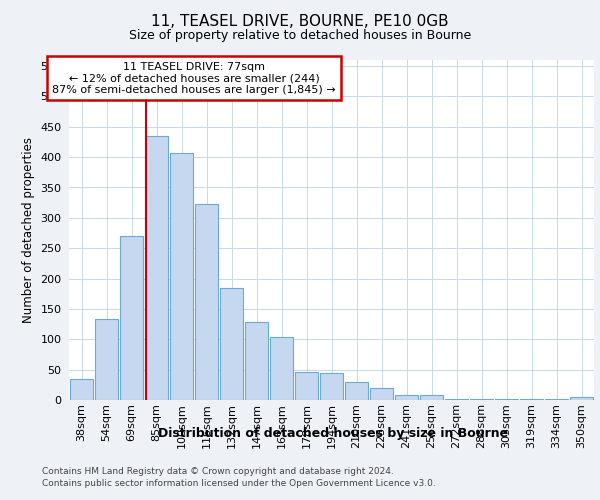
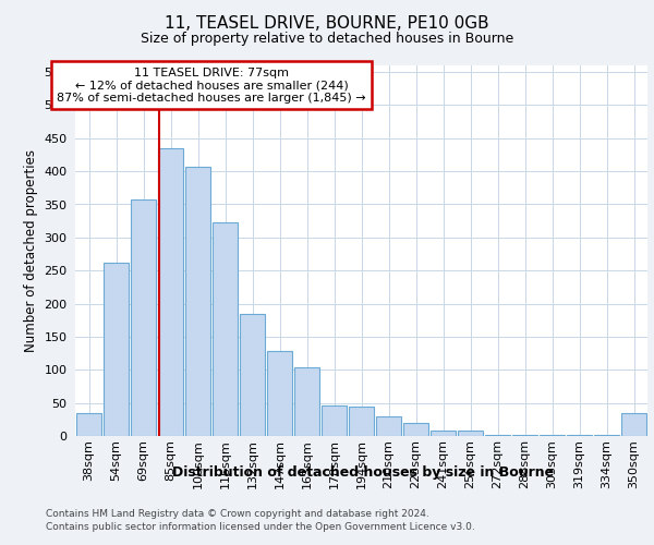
54sqm: 133 -> 262
69sqm: 270 -> 358
350sqm: 5 -> 34
